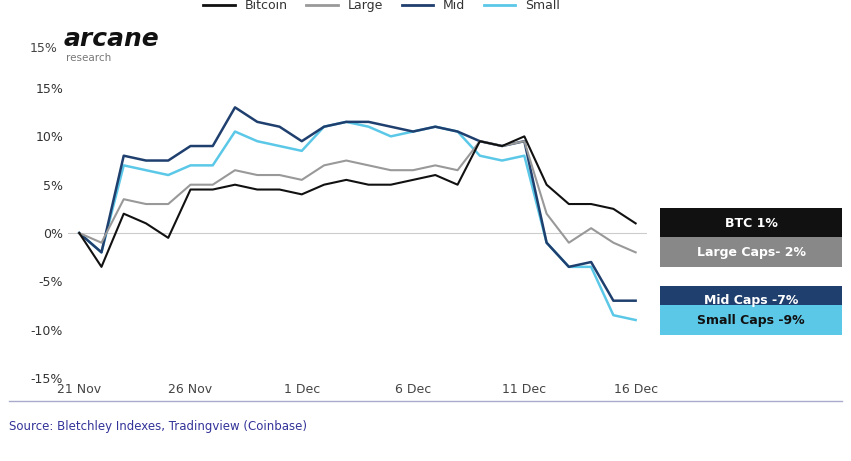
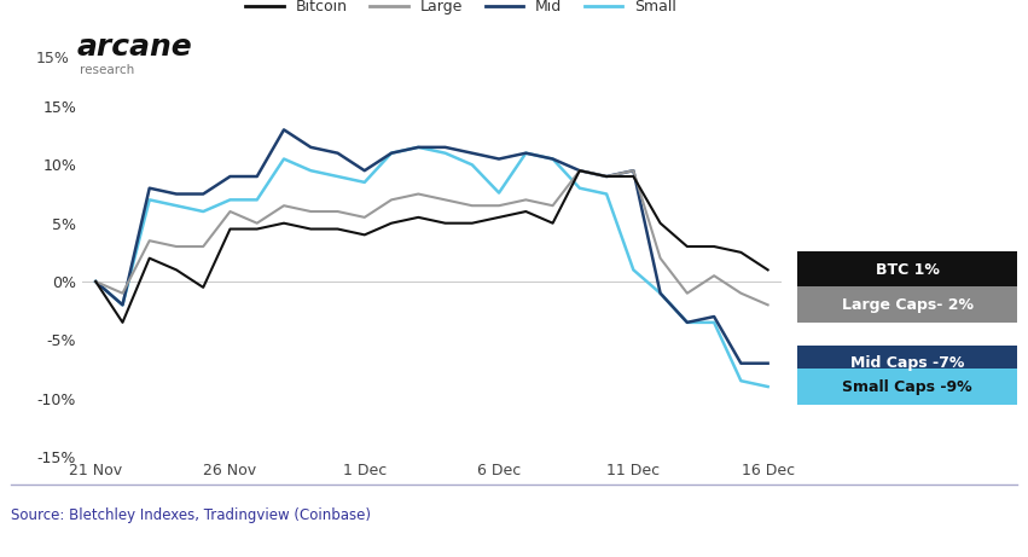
Large/26 Nov: 5.0% -> 6.0%
Small/6 Dec: 10.5% -> 7.6%
Bitcoin/11 Dec: 10.0% -> 9.0%
Small/11 Dec: 8.0% -> 1.0%
